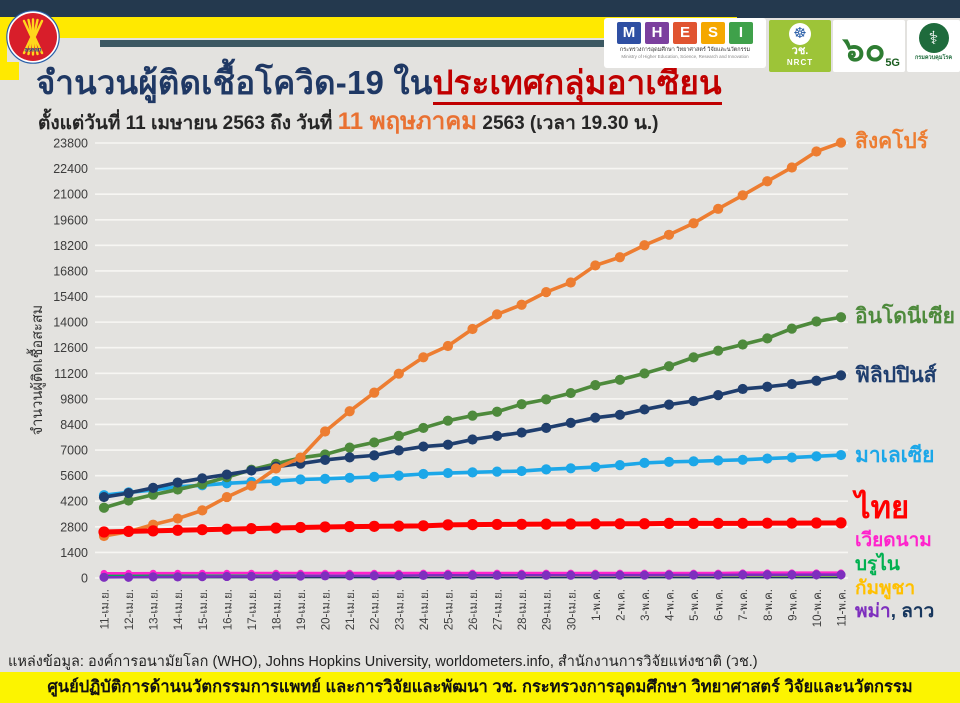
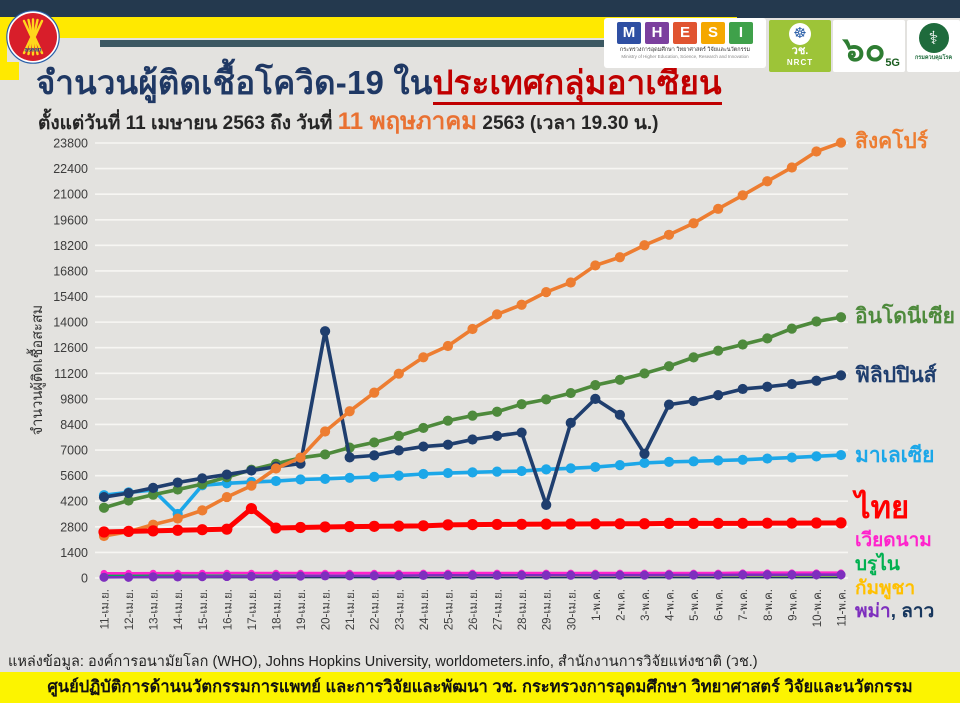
มาเลเซีย/14-เม.ย.: 5000 -> 3500
ไทย/17-เม.ย.: 2700 -> 3800
ฟิลิปปินส์/20-เม.ย.: 6500 -> 13500
ฟิลิปปินส์/29-เม.ย.: 8200 -> 4000
ฟิลิปปินส์/1-พ.ค.: 8800 -> 9800
ฟิลิปปินส์/3-พ.ค.: 9200 -> 6800
